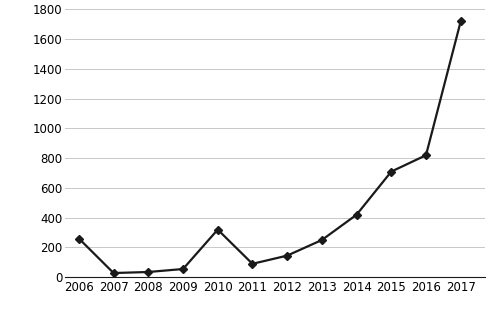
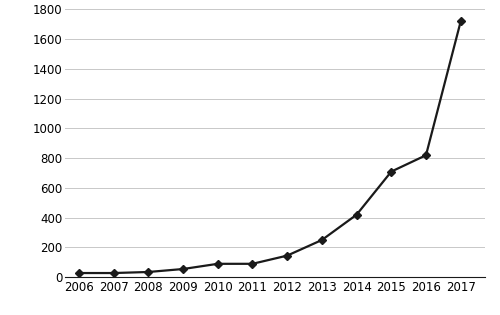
2006: 260 -> 30
2010: 320 -> 90
